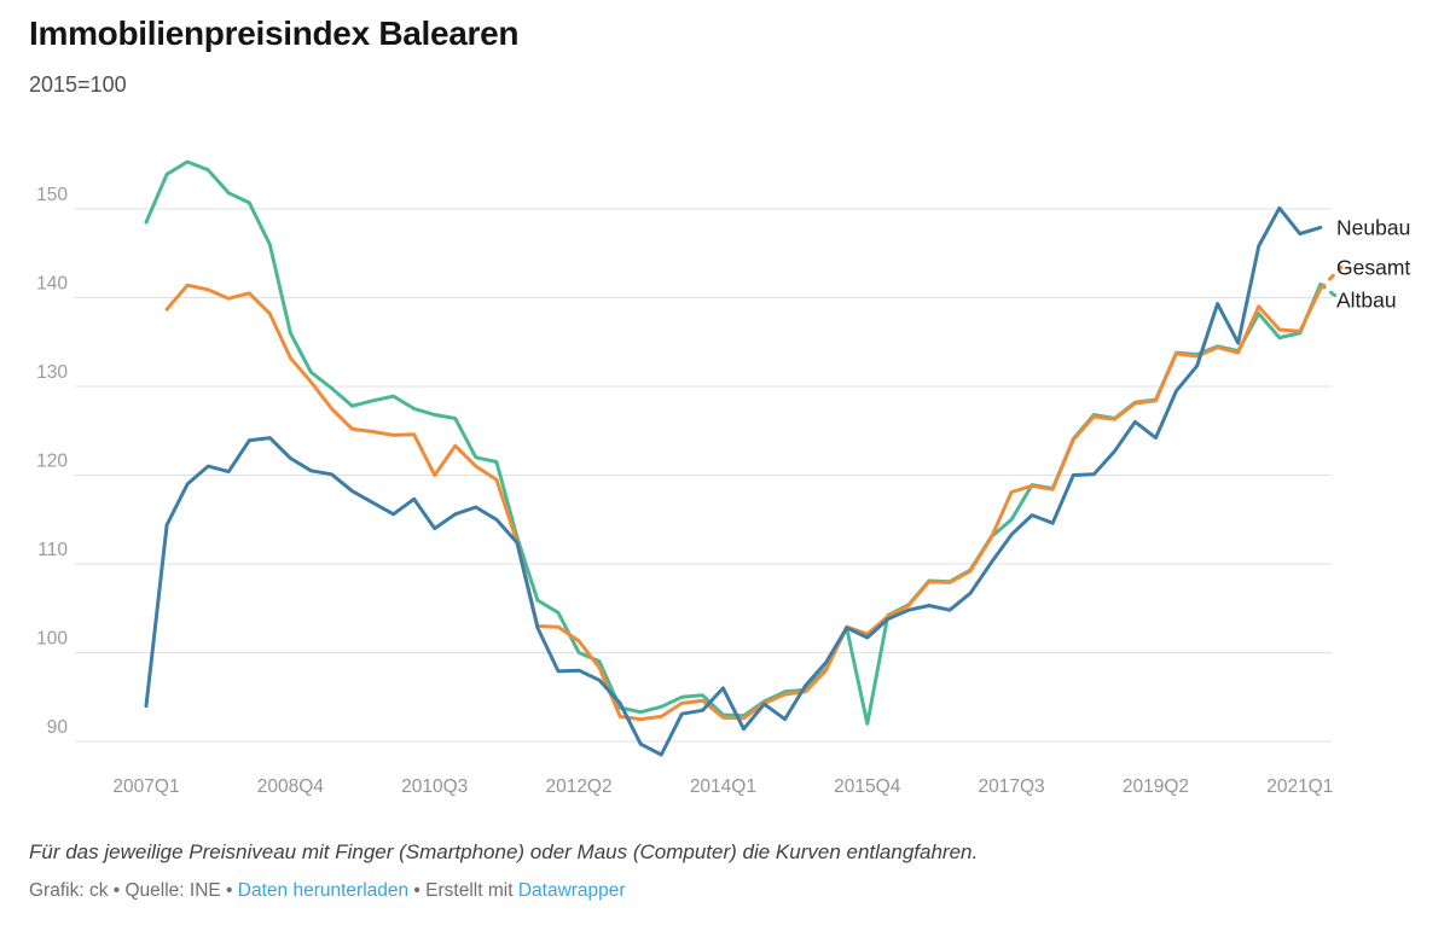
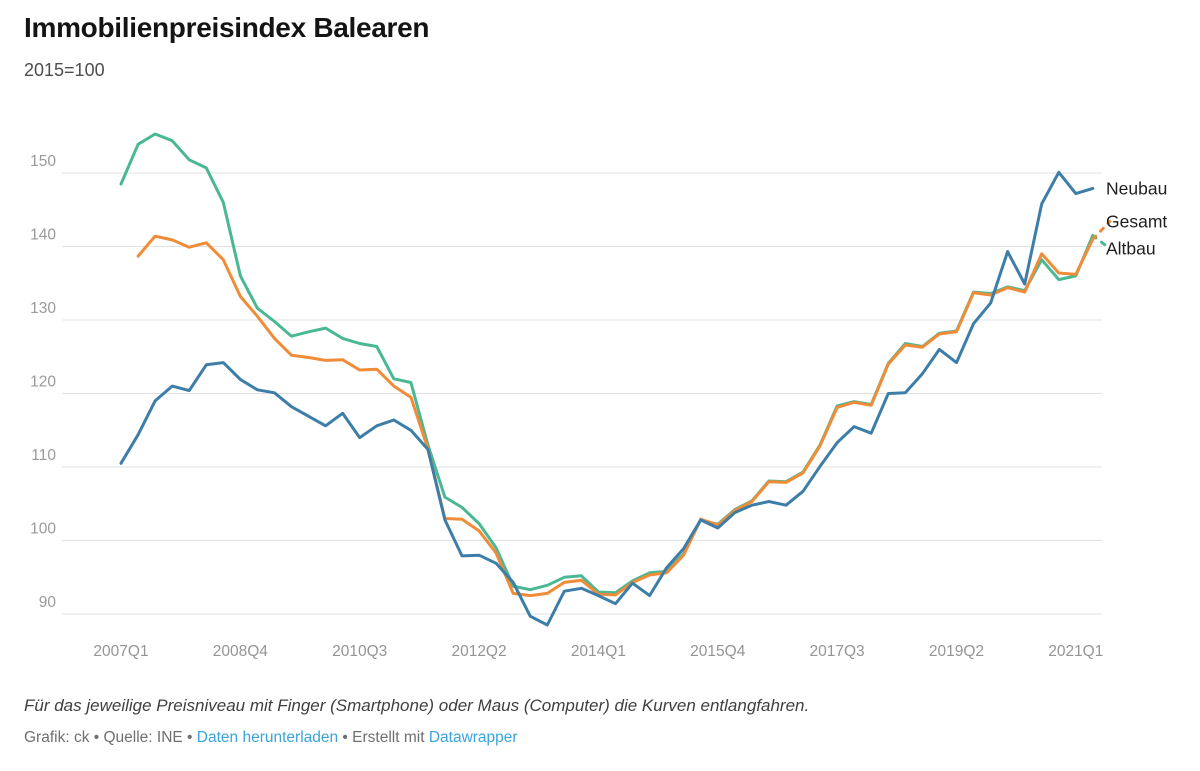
Neubau/2007Q1: 94 -> 110
Gesamt/2010Q3: 120 -> 123
Altbau/2012Q2: 100 -> 102
Neubau/2014Q1: 96 -> 92
Altbau/2015Q4: 92 -> 102
Altbau/2017Q3: 115 -> 118
